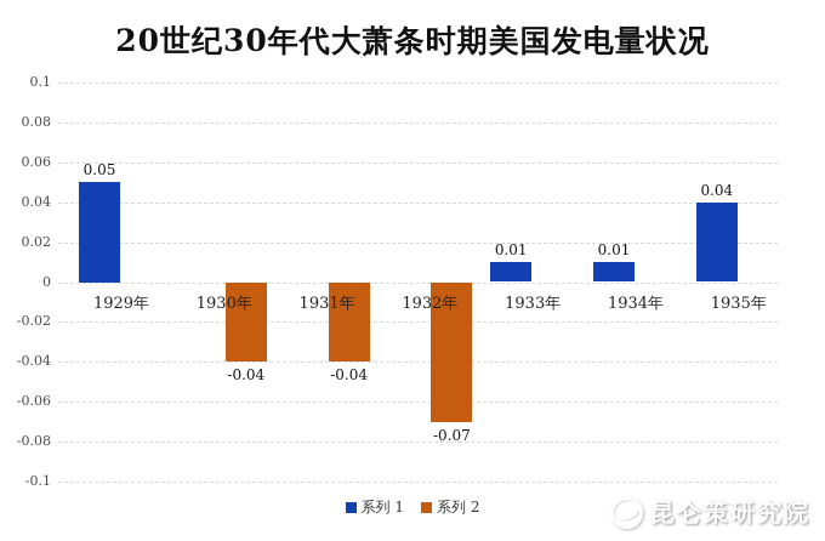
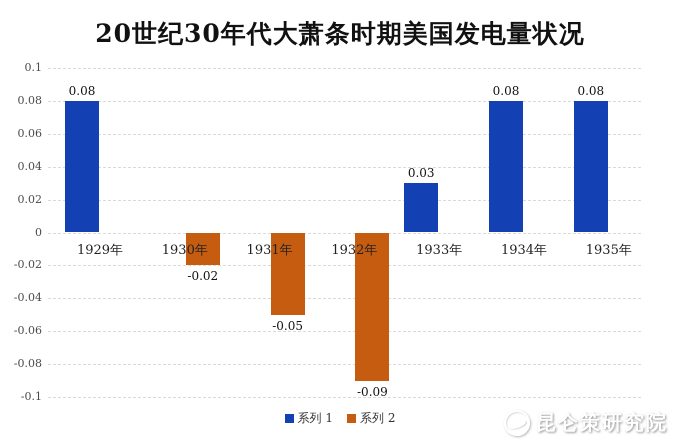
系列 1/1929年: 0.05 -> 0.08
系列 2/1930年: -0.04 -> -0.02
系列 2/1931年: -0.04 -> -0.05
系列 2/1932年: -0.07 -> -0.09
系列 1/1933年: 0.01 -> 0.03
系列 1/1934年: 0.01 -> 0.08
系列 1/1935年: 0.04 -> 0.08
